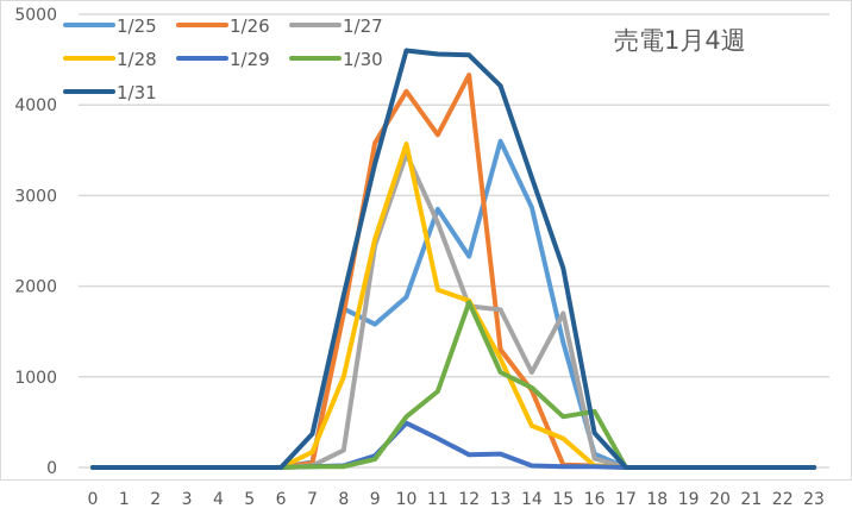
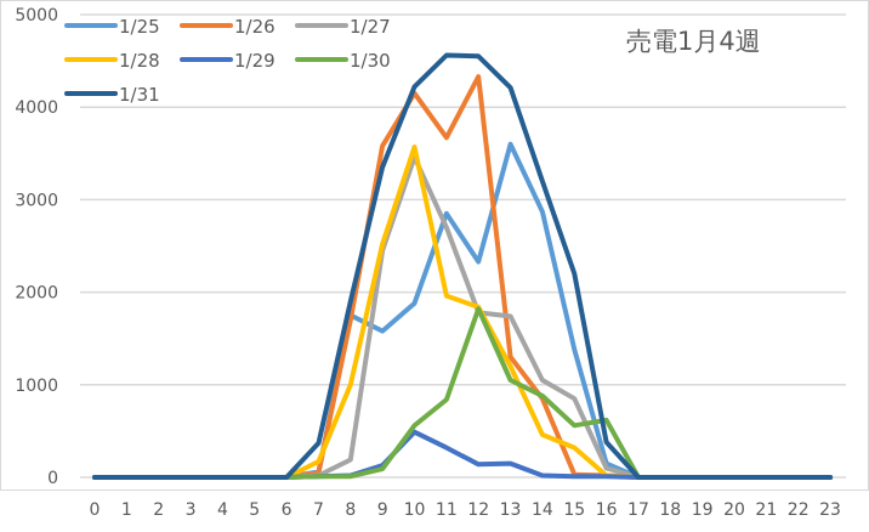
1/31/10: 4600 -> 4200
1/27/15: 1700 -> 800
